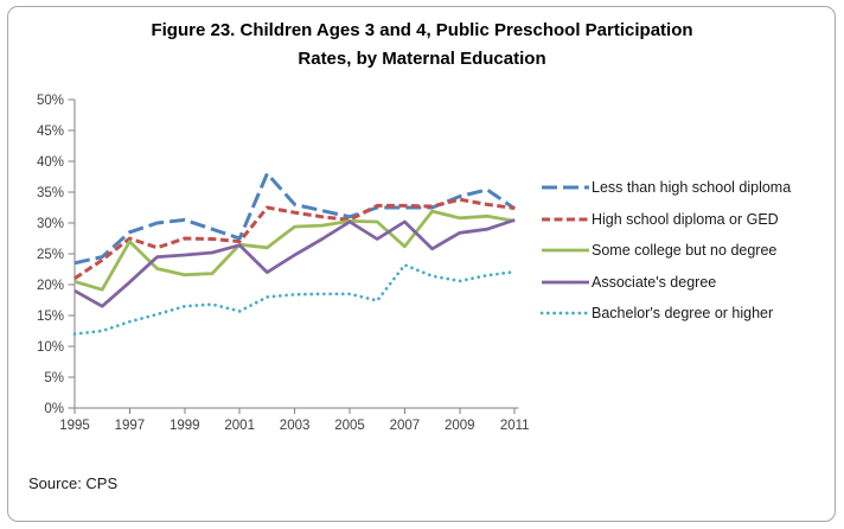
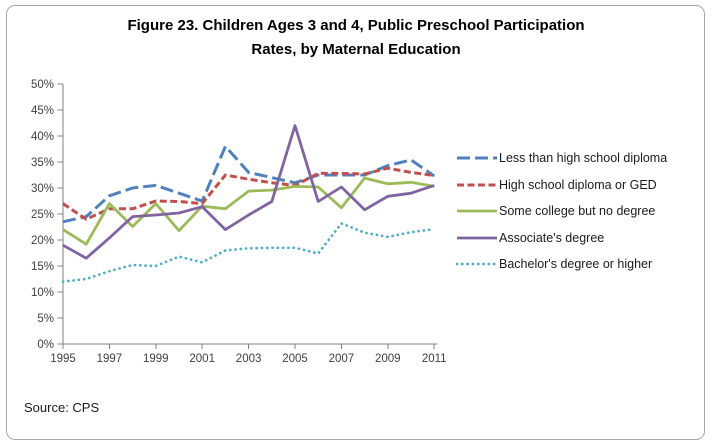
High school diploma or GED/1995: 21% -> 27%
Some college but no degree/1995: 20% -> 22%
High school diploma or GED/1997: 28% -> 26%
Some college but no degree/1999: 22% -> 27%
Bachelor's degree or higher/1999: 16% -> 15%
Associate's degree/2005: 30% -> 42%
